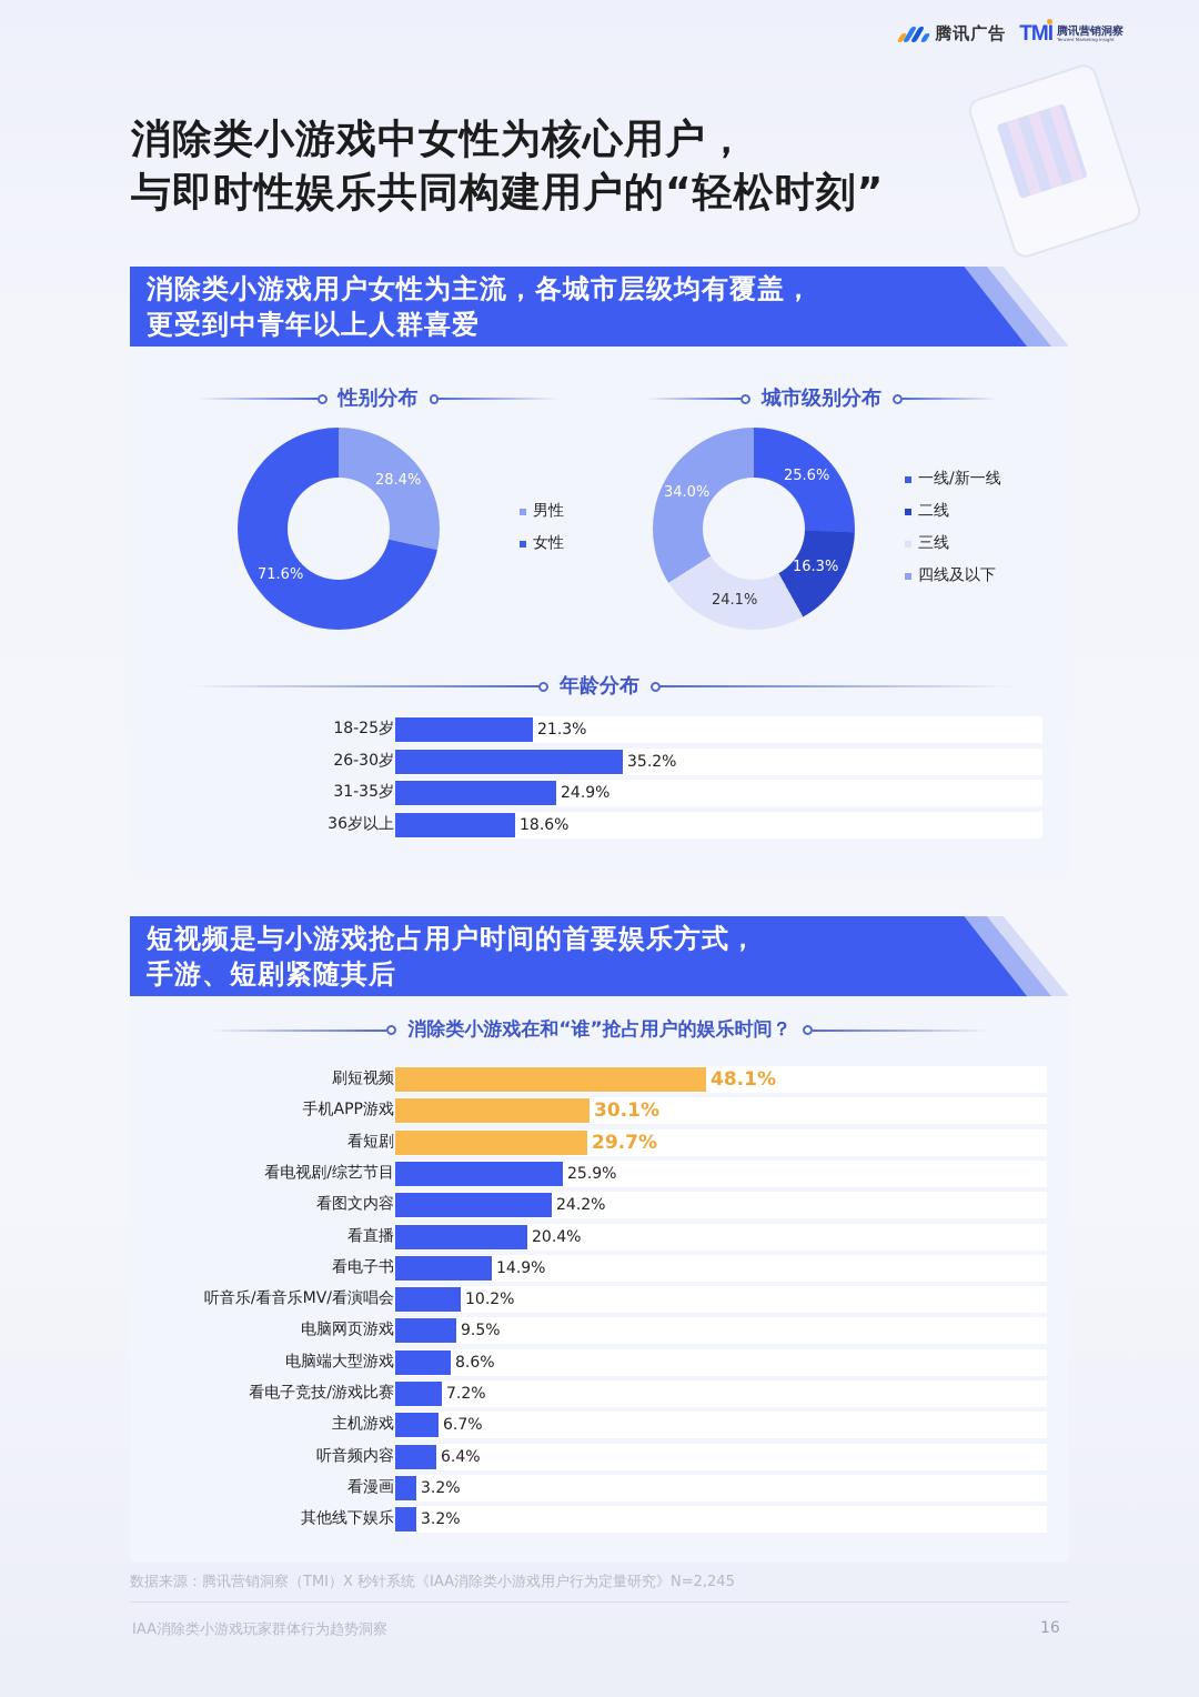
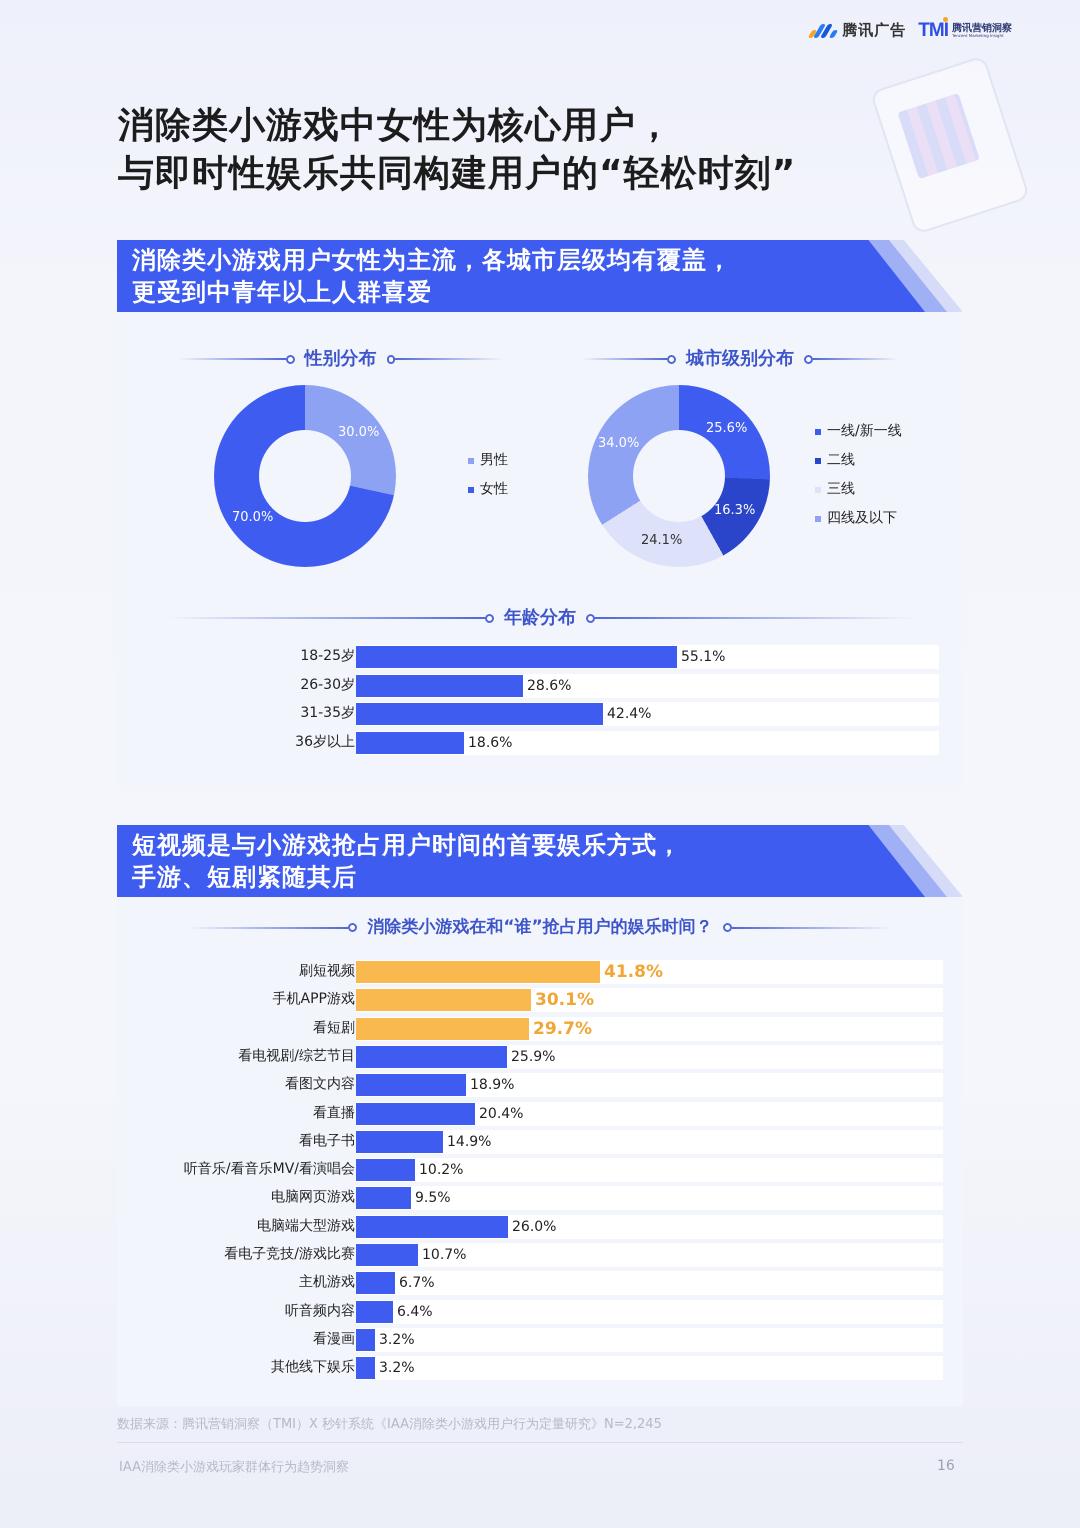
性别分布/男性: 28.4% -> 30.0%
性别分布/女性: 71.6% -> 70.0%
年龄分布/18-25岁: 21.3% -> 55.1%
年龄分布/26-30岁: 35.2% -> 28.6%
年龄分布/31-35岁: 24.9% -> 42.4%
消除类小游戏在和“谁”抢占用户的娱乐时间？/刷短视频: 48.1% -> 41.8%
消除类小游戏在和“谁”抢占用户的娱乐时间？/看图文内容: 24.2% -> 18.9%
消除类小游戏在和“谁”抢占用户的娱乐时间？/电脑端大型游戏: 8.6% -> 26.0%
消除类小游戏在和“谁”抢占用户的娱乐时间？/看电子竞技/游戏比赛: 7.2% -> 10.7%
